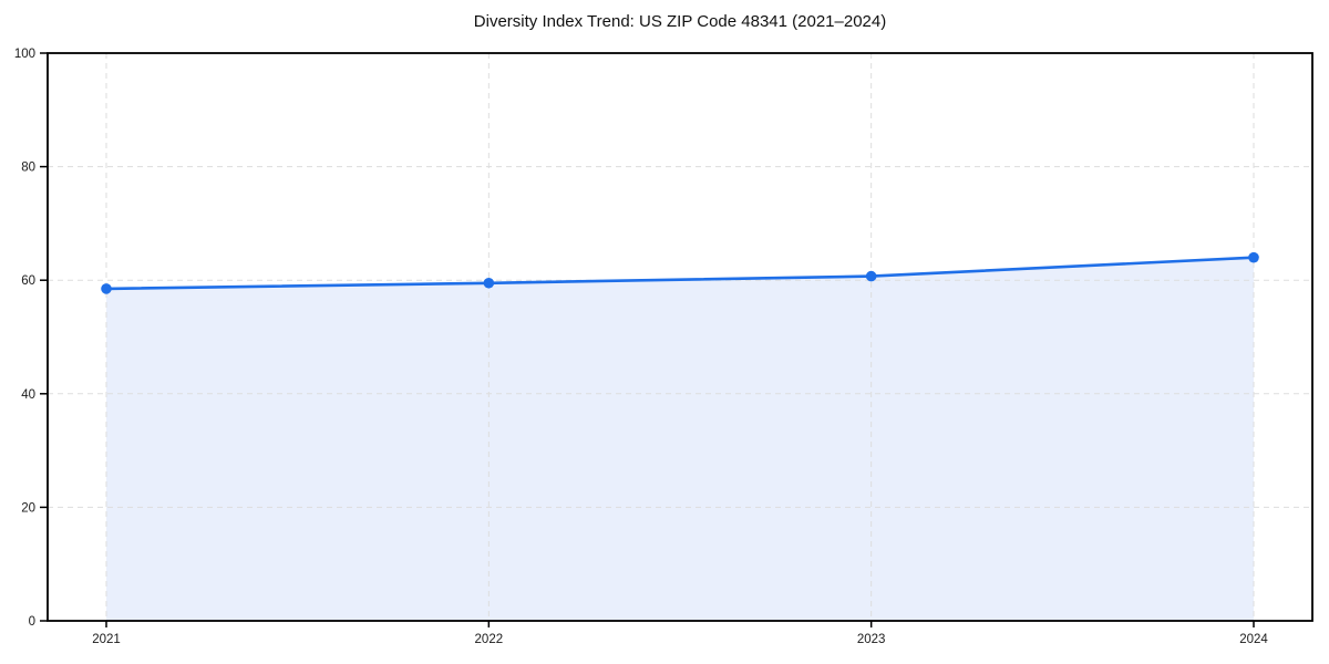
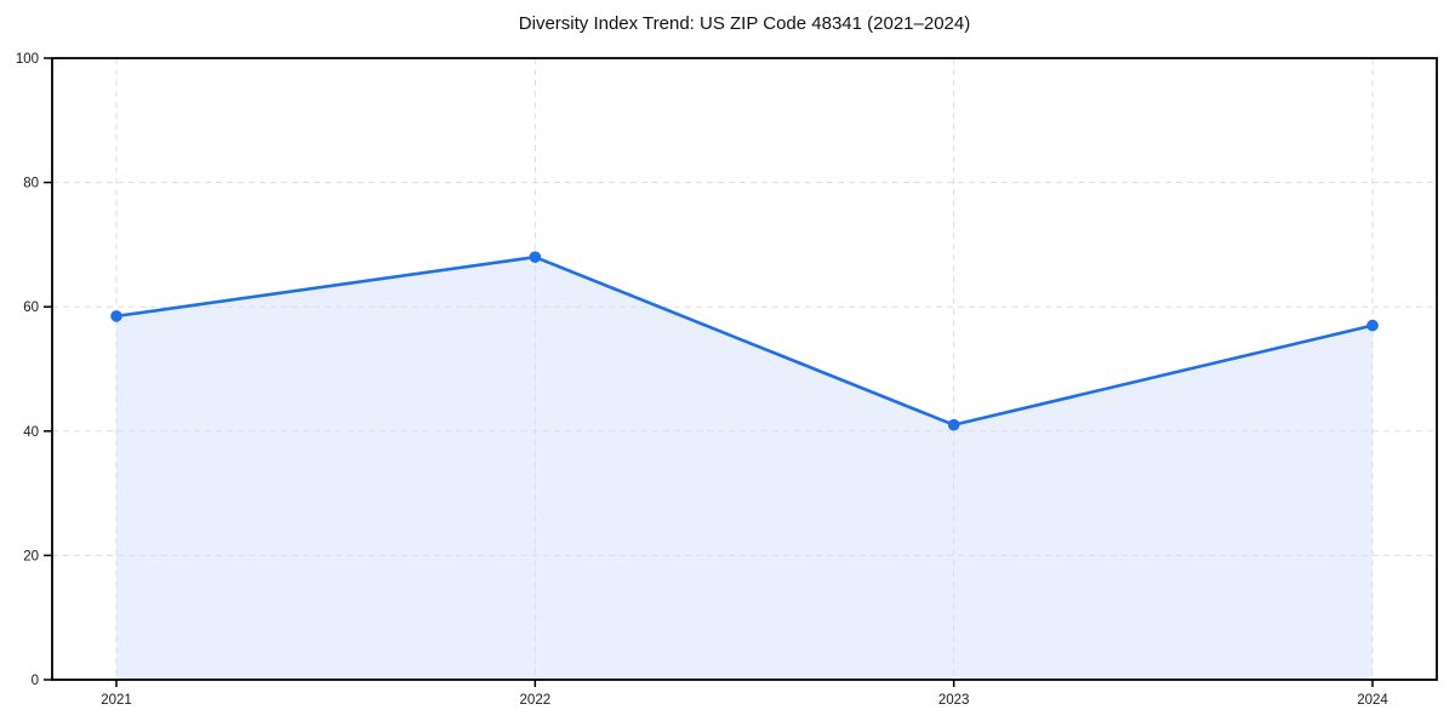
2022: 60 -> 68
2023: 61 -> 41
2024: 64 -> 57
